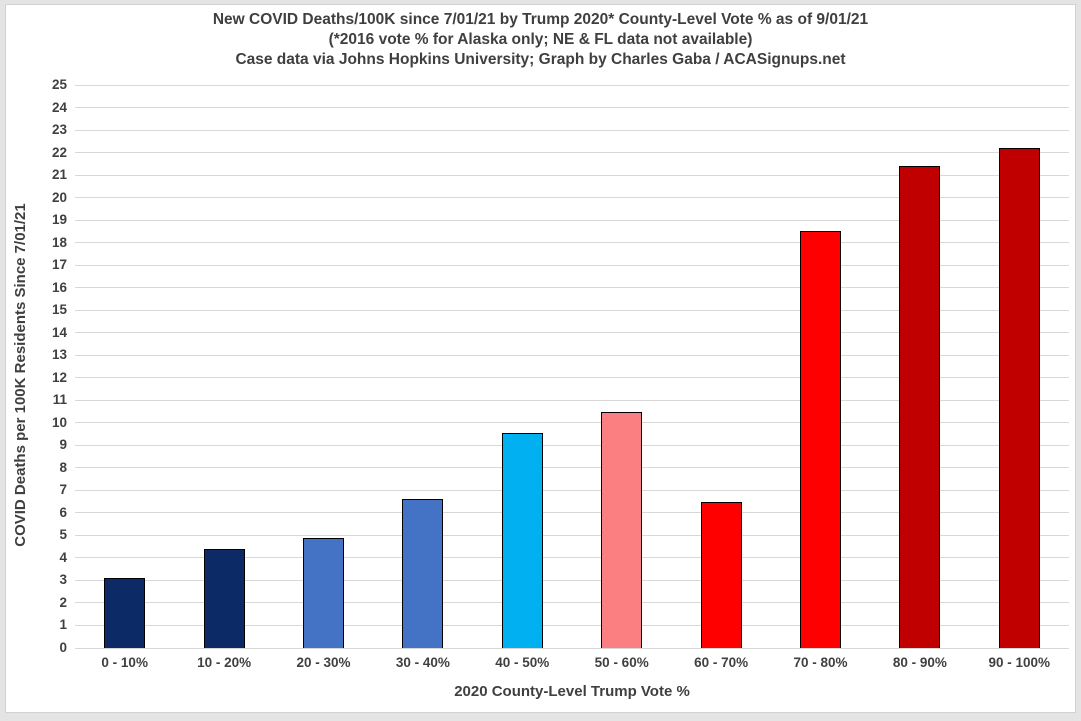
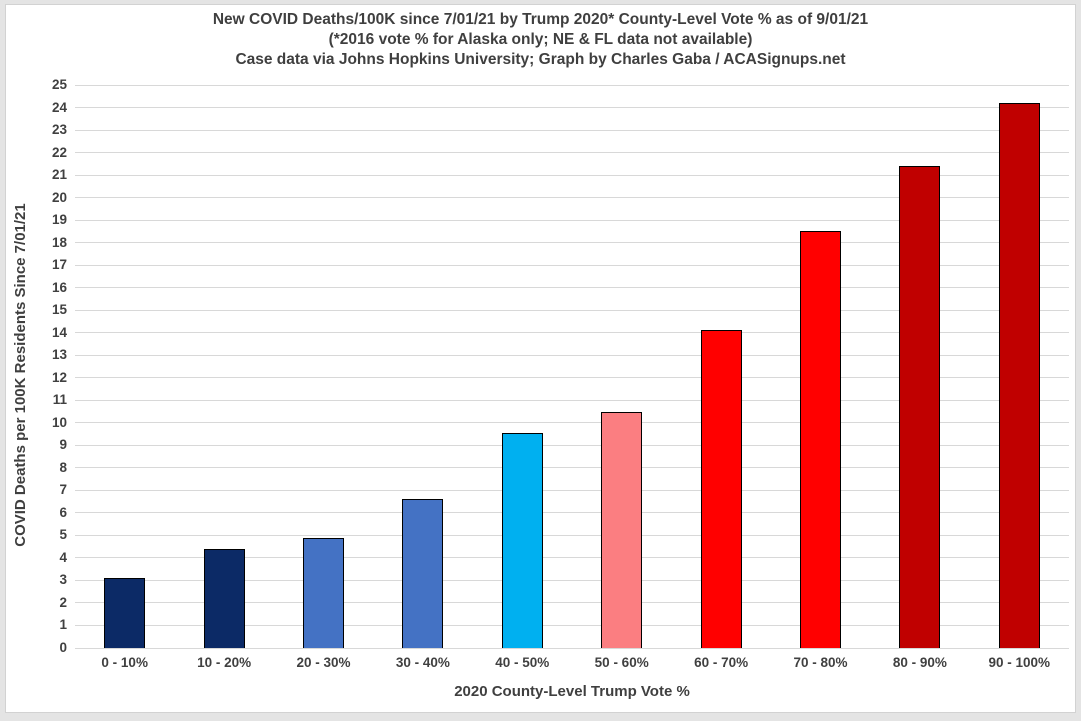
60 - 70%: 6.5 -> 14.1
90 - 100%: 22.2 -> 24.2
